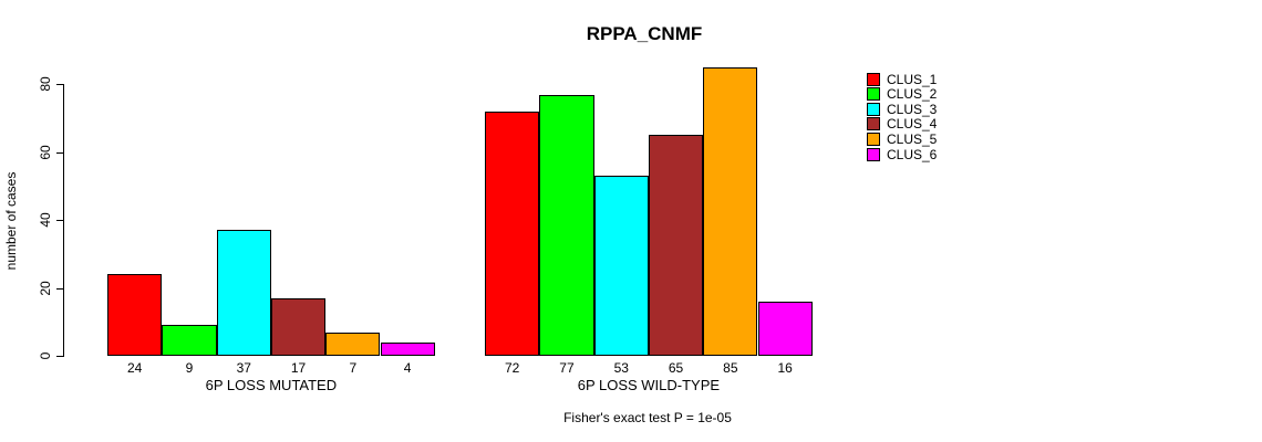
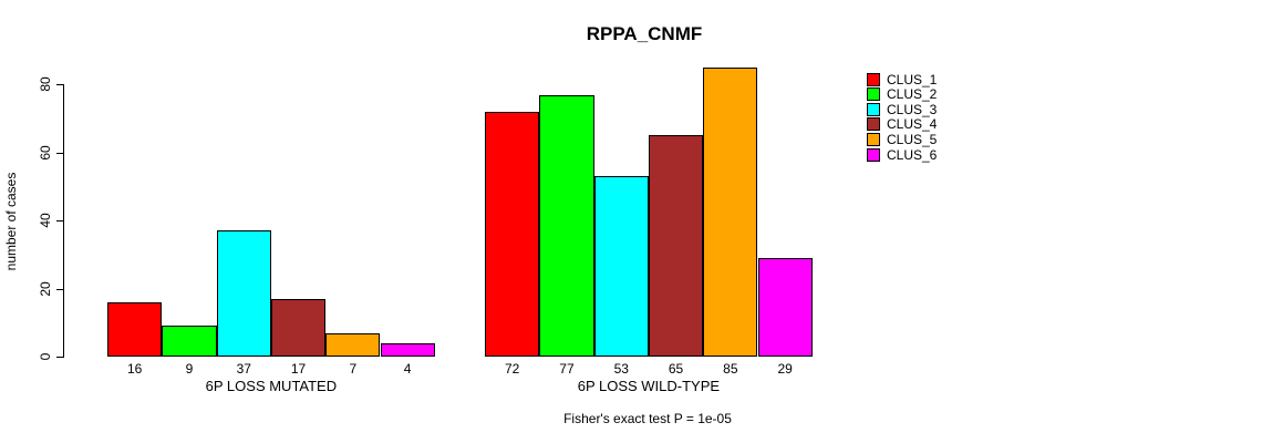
CLUS_1/6P LOSS MUTATED: 24 -> 16
CLUS_6/6P LOSS WILD-TYPE: 16 -> 29
